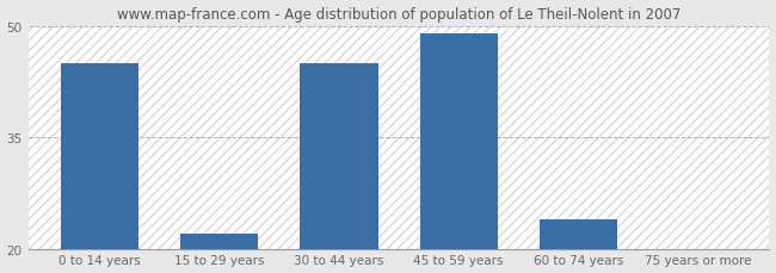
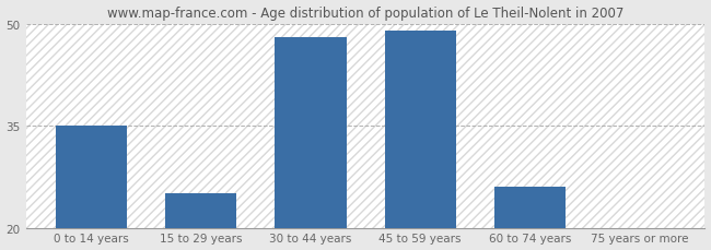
0 to 14 years: 45 -> 35
15 to 29 years: 22 -> 25
30 to 44 years: 45 -> 48
60 to 74 years: 24 -> 26
